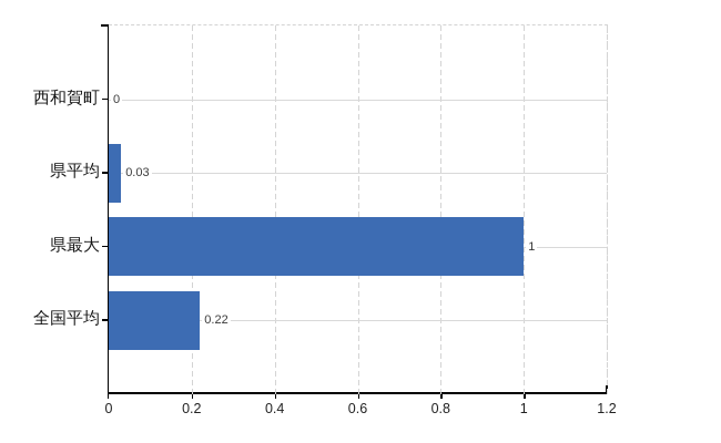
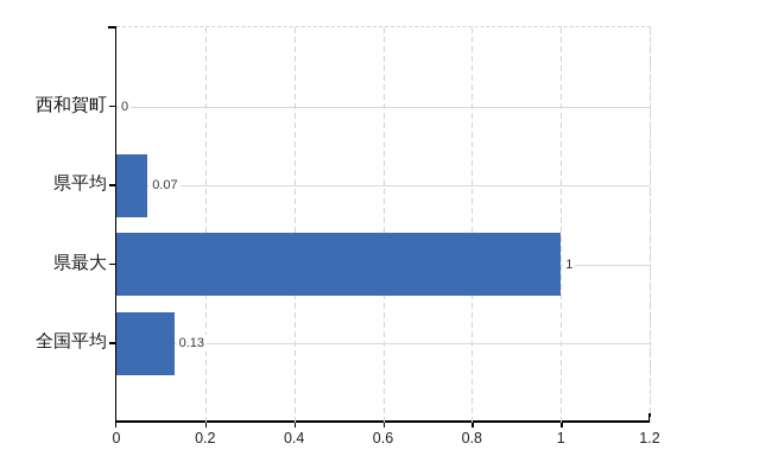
県平均: 0.03 -> 0.07
全国平均: 0.22 -> 0.13
